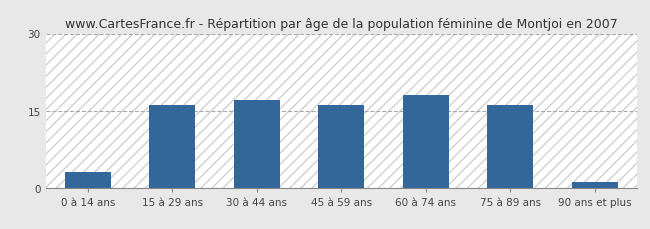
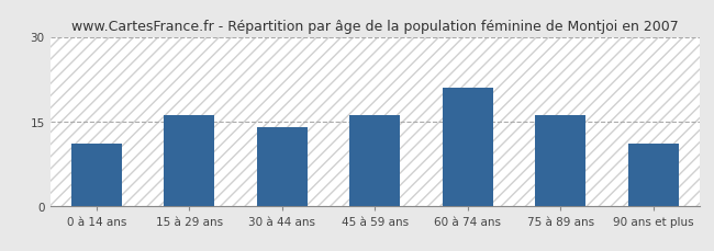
0 à 14 ans: 3 -> 11
30 à 44 ans: 17 -> 14
60 à 74 ans: 18 -> 21
90 ans et plus: 1 -> 11
